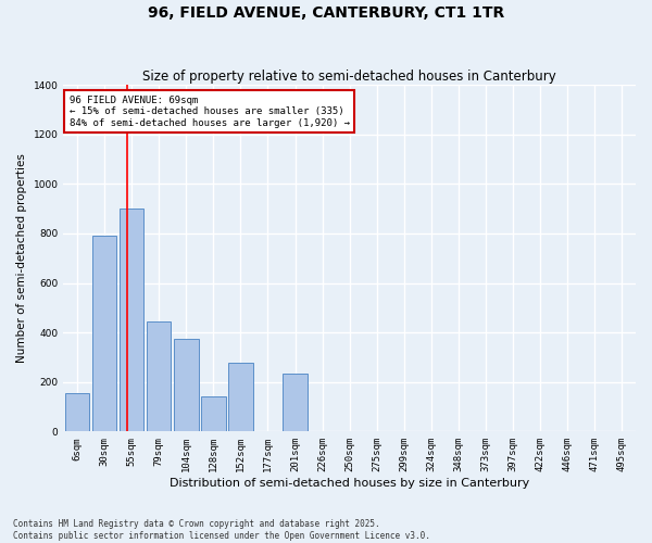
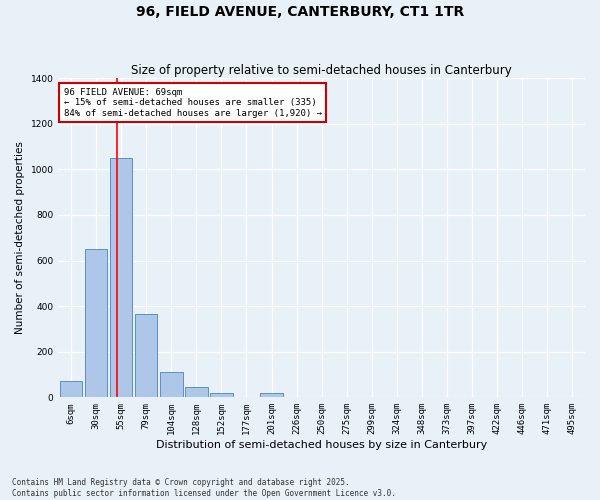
6sqm: 155 -> 70
30sqm: 790 -> 650
55sqm: 900 -> 1050
79sqm: 445 -> 365
104sqm: 375 -> 110
128sqm: 140 -> 45
152sqm: 280 -> 20
201sqm: 235 -> 20
